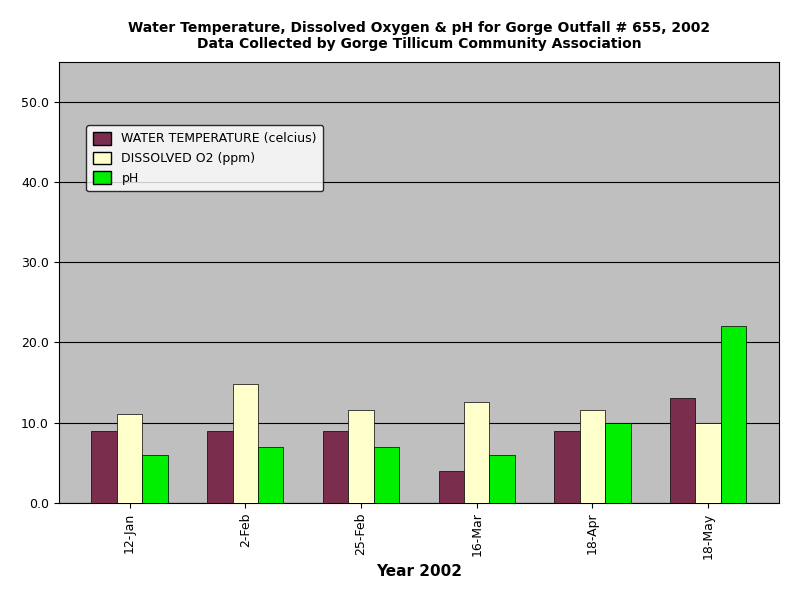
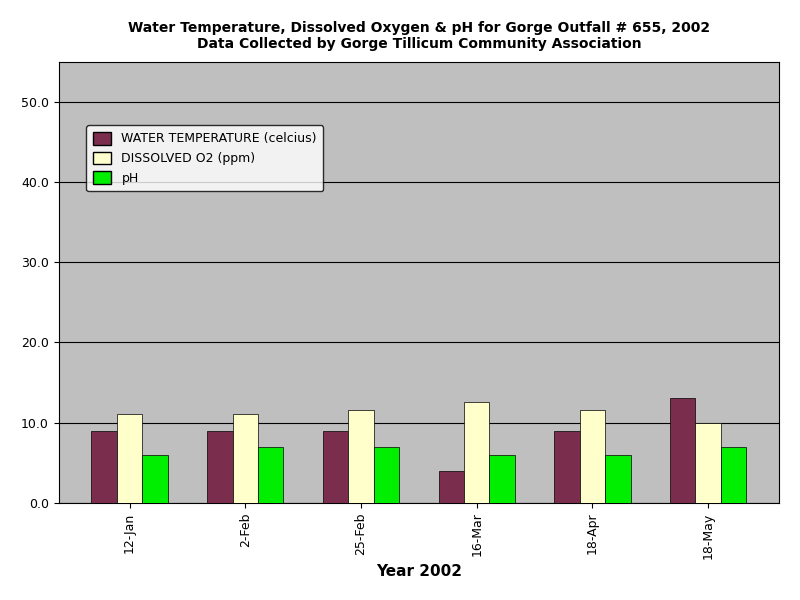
DISSOLVED O2 (ppm)/2-Feb: 14.8 -> 11.0
pH/18-Apr: 10 -> 6
pH/18-May: 22 -> 7
